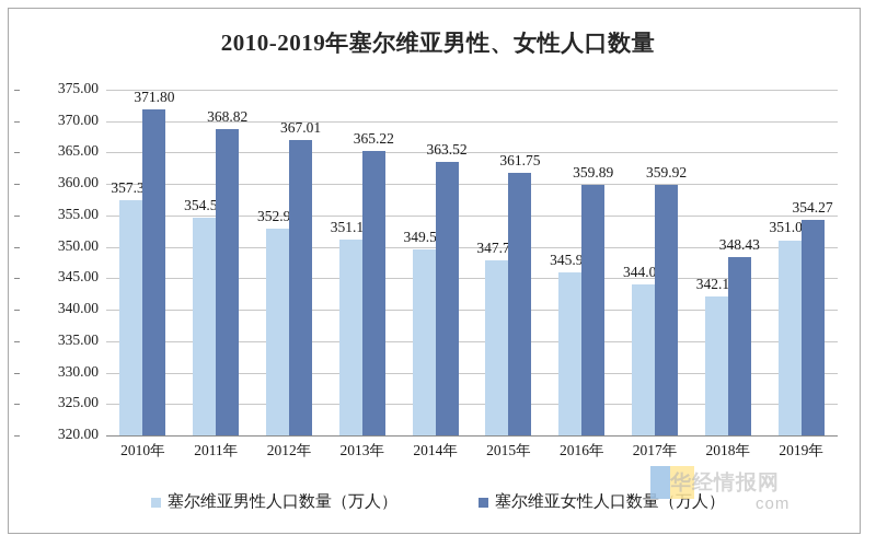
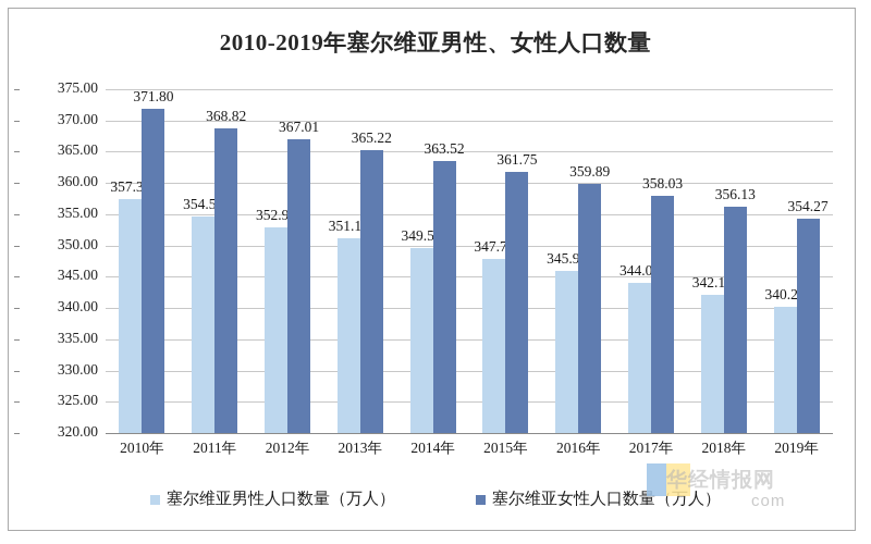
塞尔维亚女性人口数量（万人）/2017年: 359.92 -> 358.03
塞尔维亚女性人口数量（万人）/2018年: 348.43 -> 356.13
塞尔维亚男性人口数量（万人）/2019年: 351.07 -> 340.23
